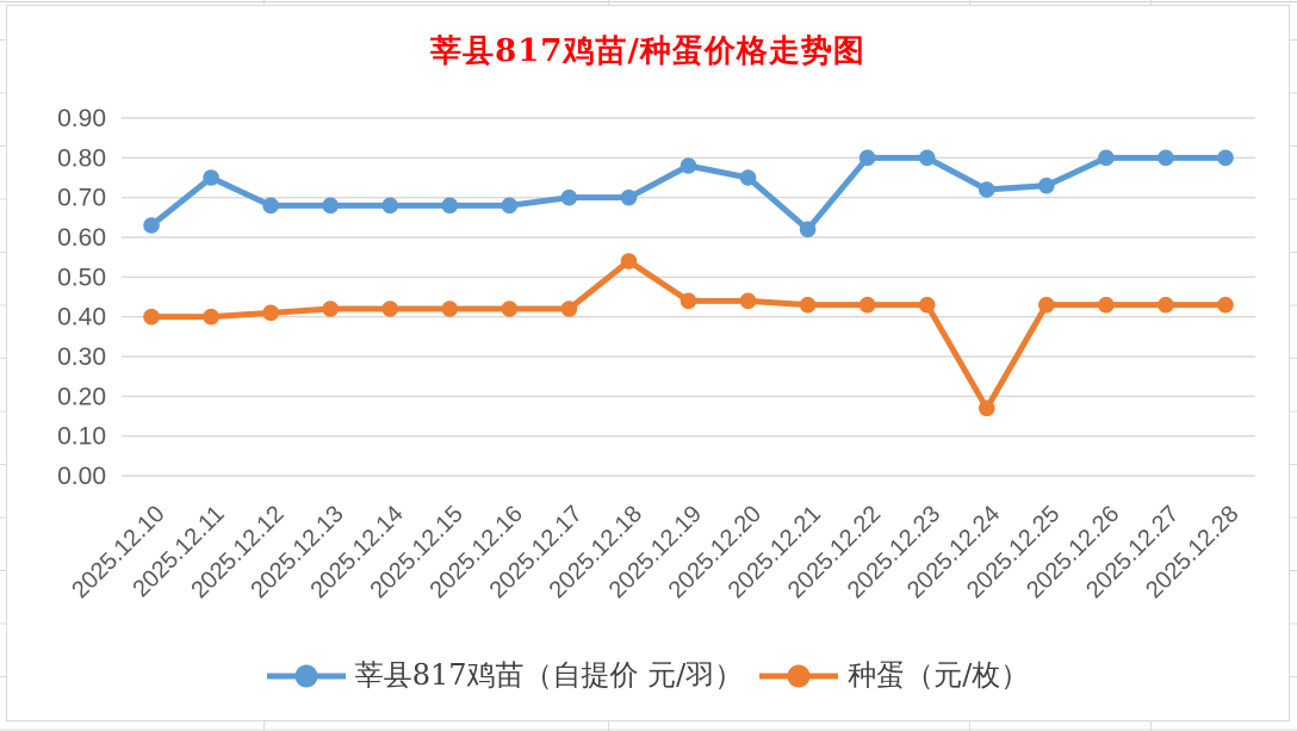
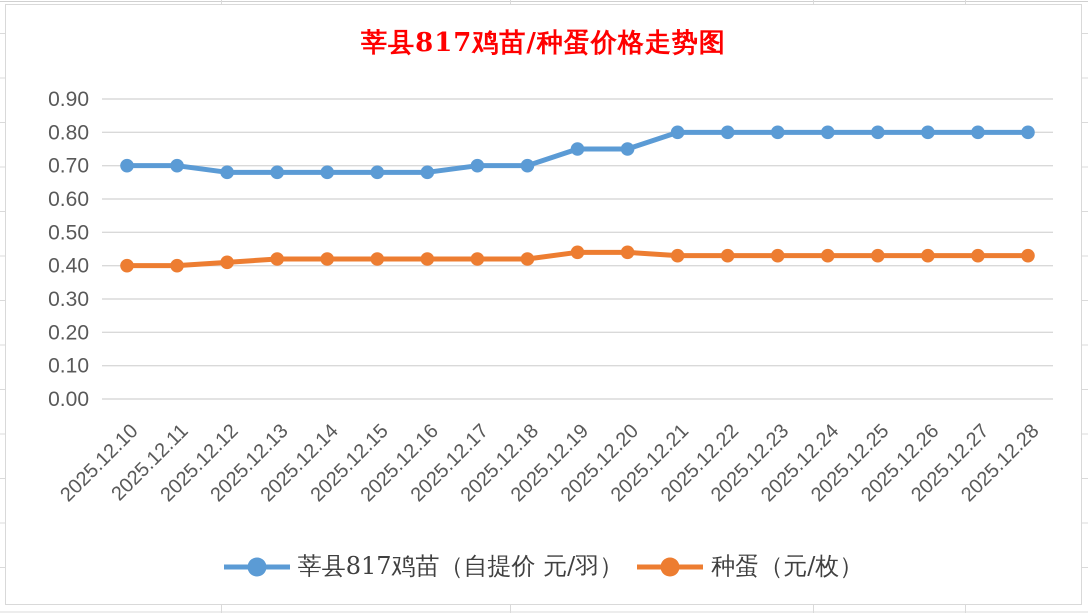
莘县817鸡苗（自提价 元/羽）/2025.12.10: 0.63 -> 0.70
莘县817鸡苗（自提价 元/羽）/2025.12.11: 0.75 -> 0.70
种蛋（元/枚）/2025.12.18: 0.54 -> 0.42
莘县817鸡苗（自提价 元/羽）/2025.12.19: 0.78 -> 0.75
莘县817鸡苗（自提价 元/羽）/2025.12.21: 0.62 -> 0.80
莘县817鸡苗（自提价 元/羽）/2025.12.24: 0.72 -> 0.80
种蛋（元/枚）/2025.12.24: 0.17 -> 0.43
莘县817鸡苗（自提价 元/羽）/2025.12.25: 0.73 -> 0.80
